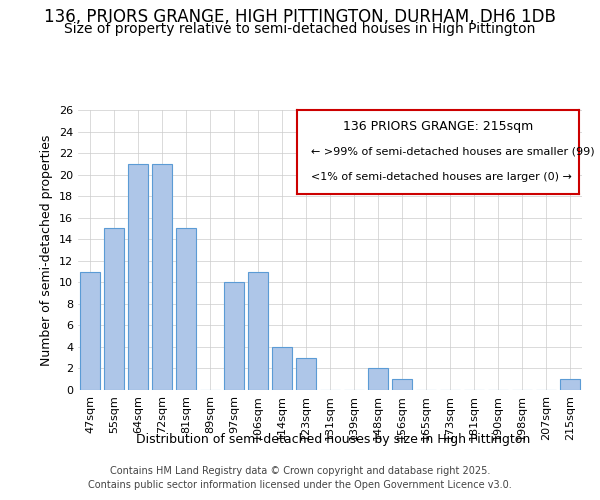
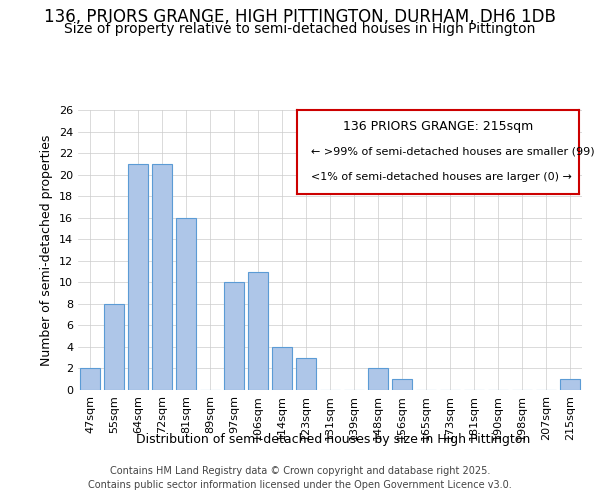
47sqm: 11 -> 2
55sqm: 15 -> 8
81sqm: 15 -> 16
